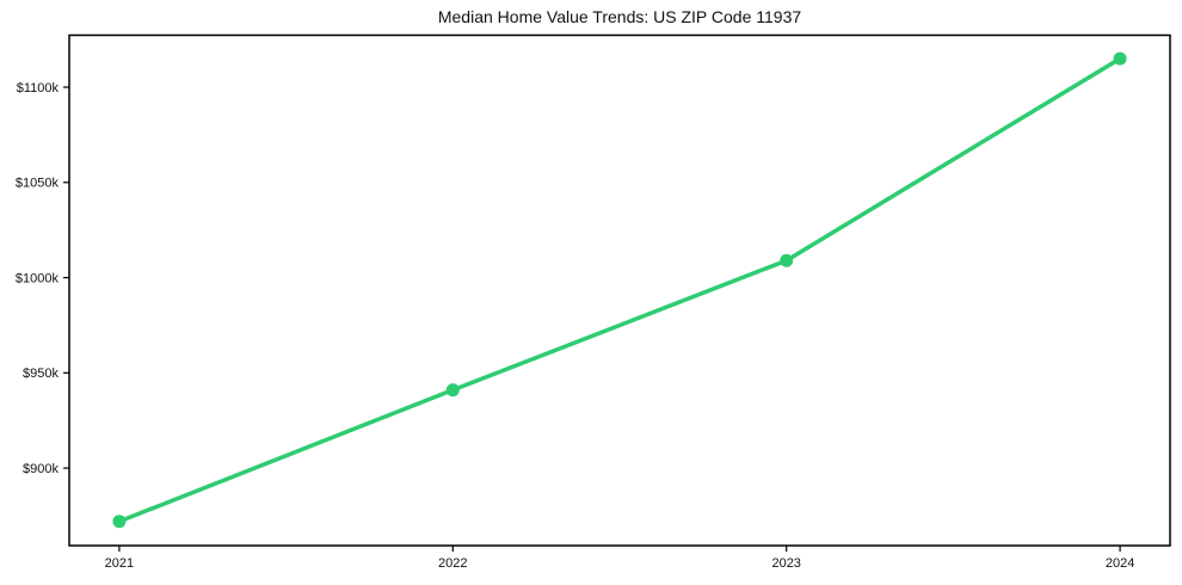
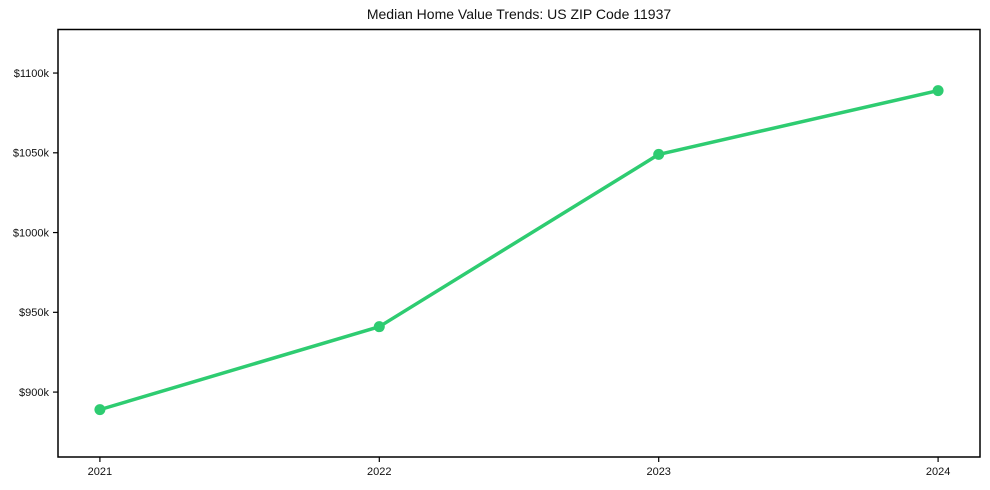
2021: $872k -> $889k
2023: $1009k -> $1049k
2024: $1115k -> $1089k
